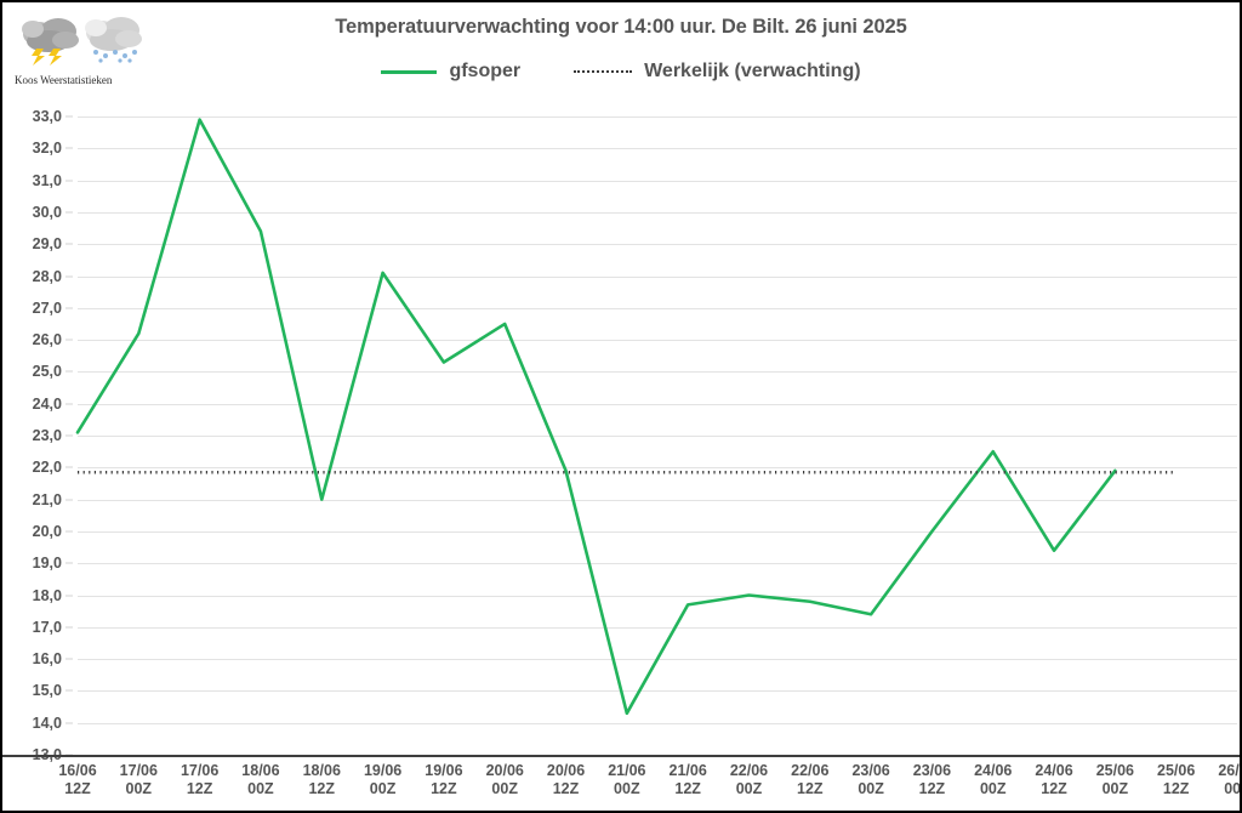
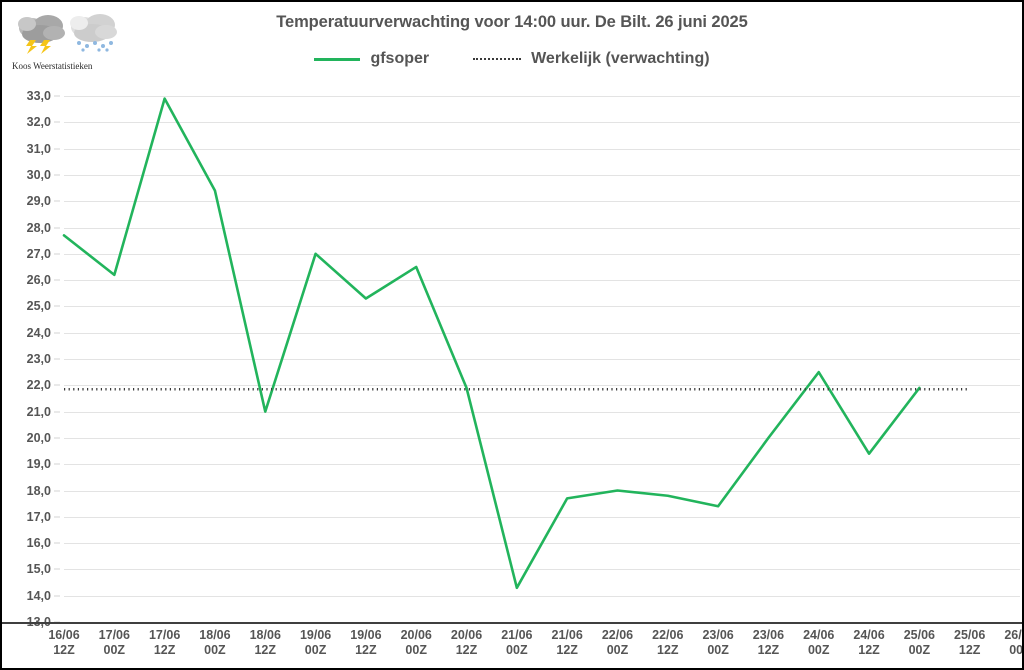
gfsoper/16/06 12Z: 23,1 -> 27,7
gfsoper/19/06 00Z: 28,1 -> 27,0
